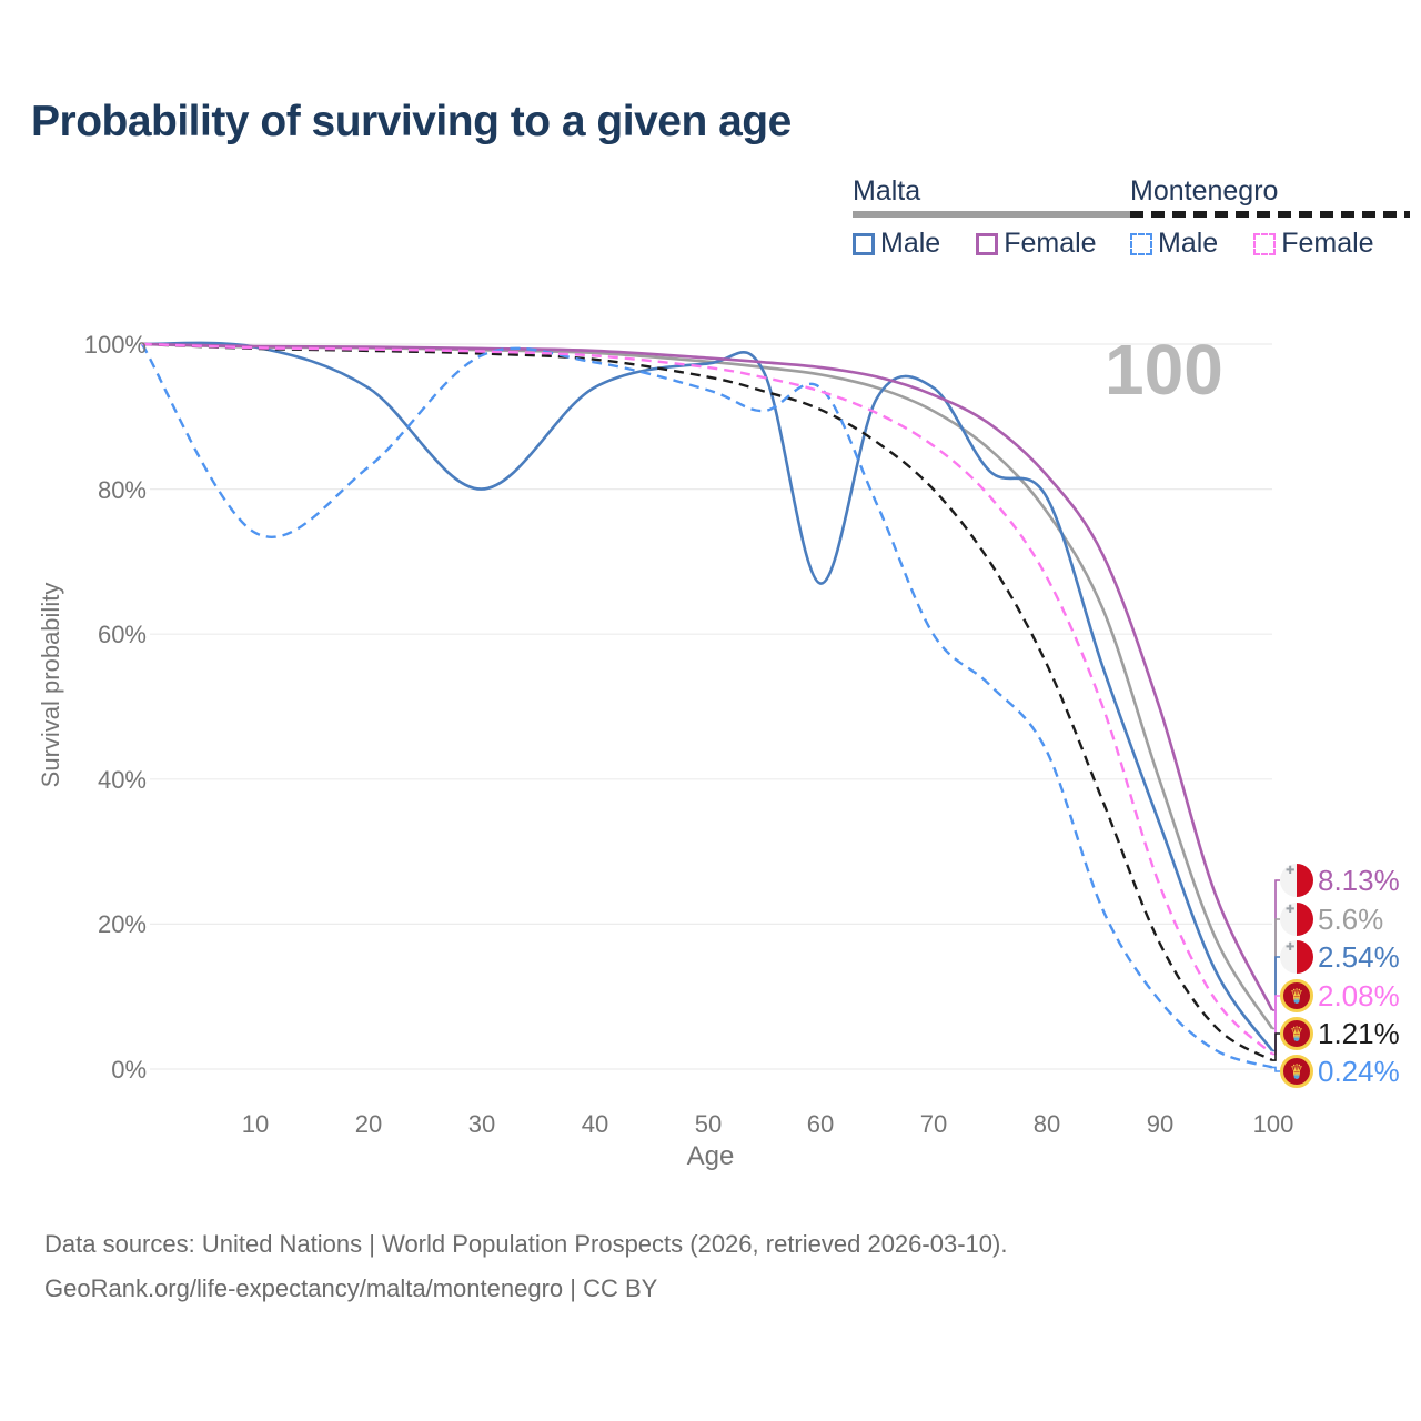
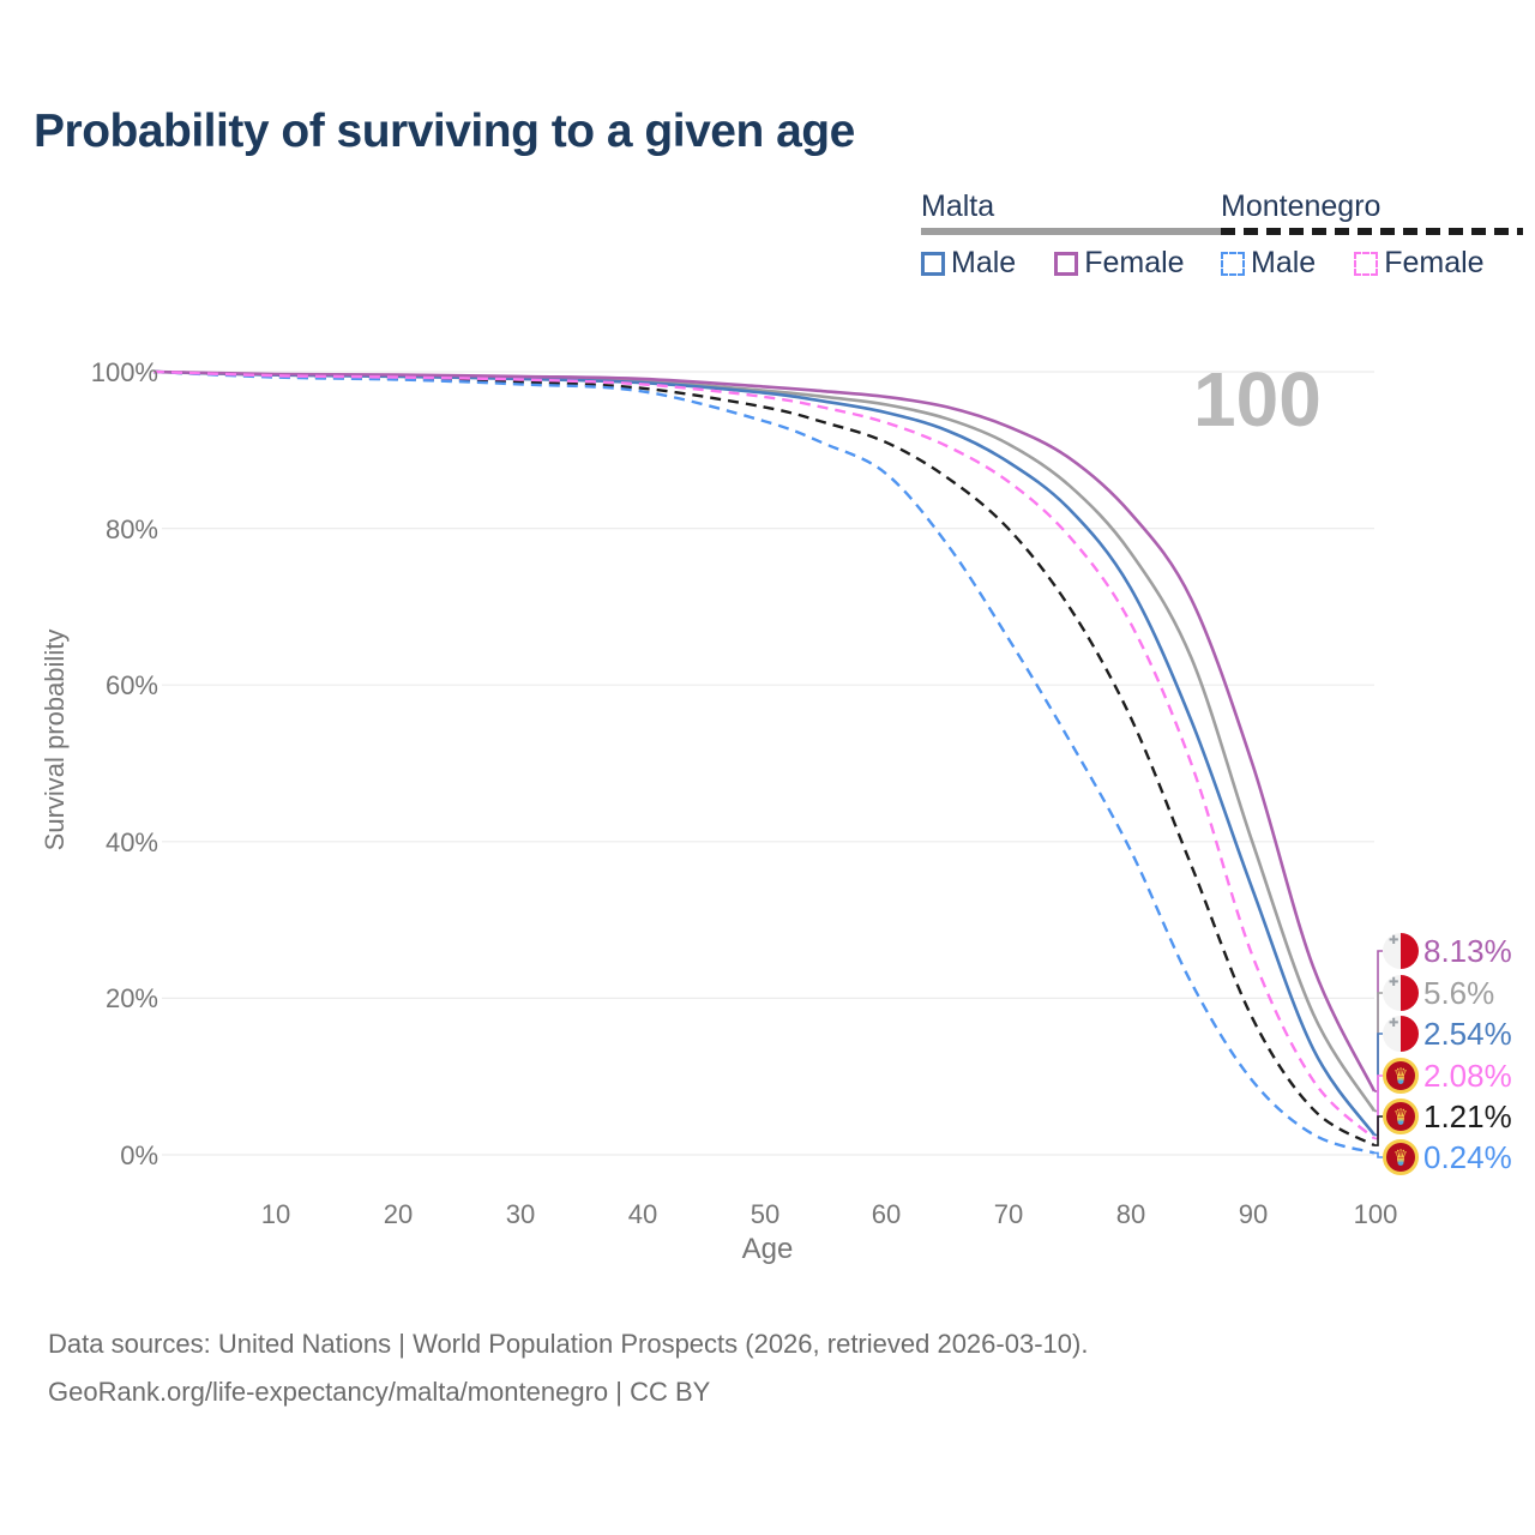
Montenegro Male/10: 74% -> 99%
Malta Male/20: 94% -> 99%
Montenegro Male/20: 83% -> 99%
Malta Male/30: 80% -> 99%
Malta Male/40: 94% -> 99%
Malta Male/60: 67% -> 95%
Montenegro Male/60: 94% -> 87%
Malta Male/70: 94% -> 88%
Montenegro Male/70: 60% -> 66%
Malta Male/80: 79% -> 72%
Montenegro Male/80: 44% -> 39%
